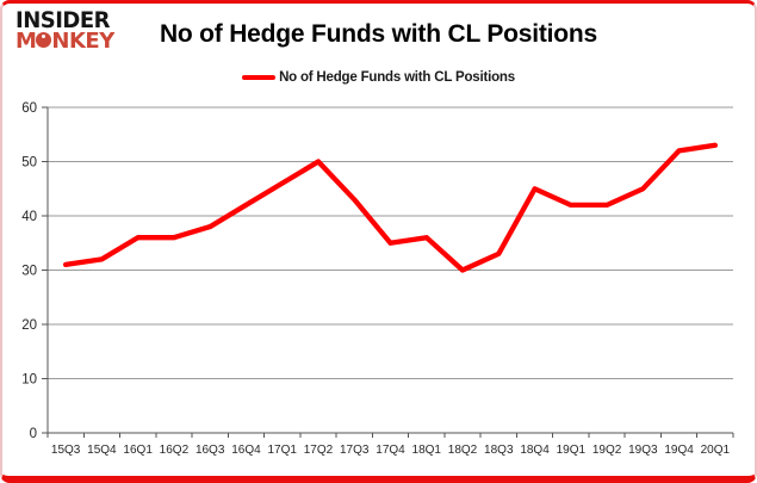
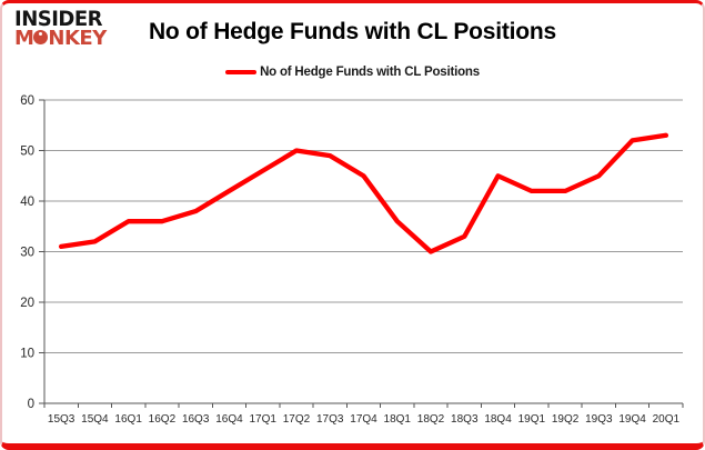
17Q3: 43 -> 49
17Q4: 35 -> 45
